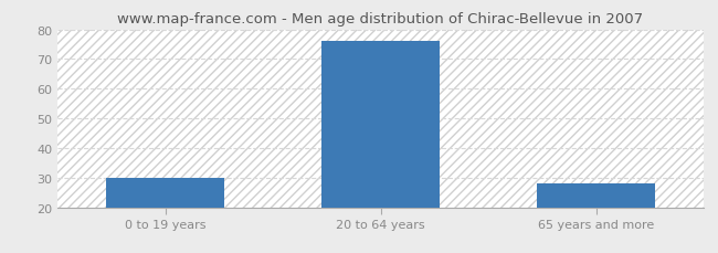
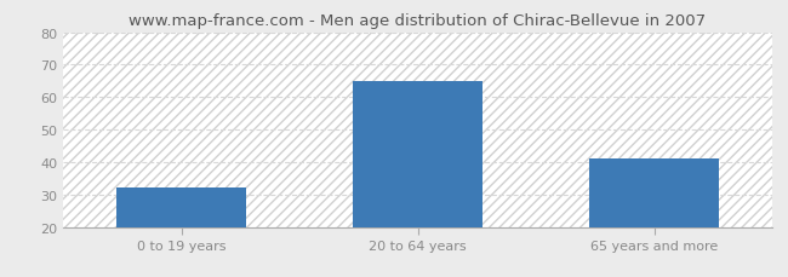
0 to 19 years: 30 -> 32
20 to 64 years: 76 -> 65
65 years and more: 28 -> 41
